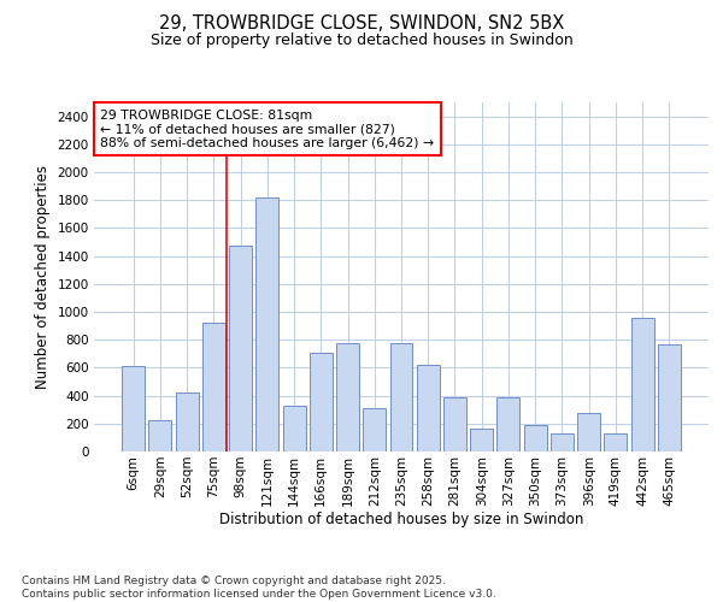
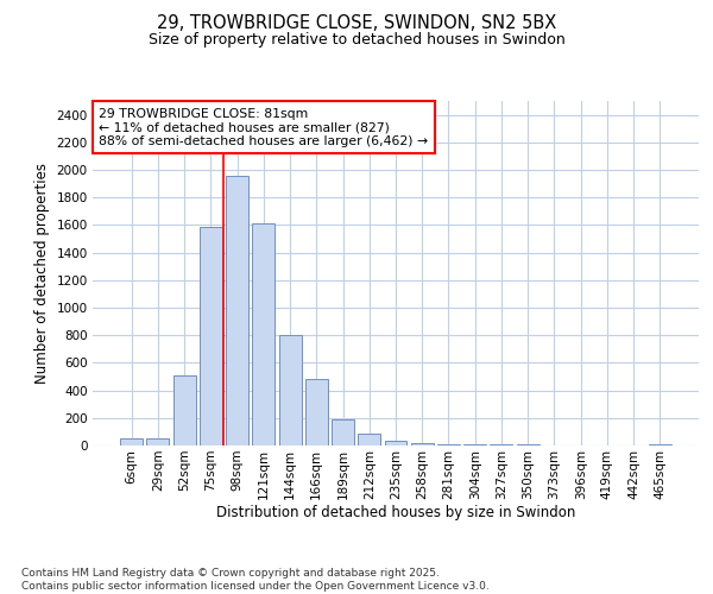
6sqm: 610 -> 50
29sqm: 220 -> 50
52sqm: 420 -> 510
75sqm: 920 -> 1590
98sqm: 1470 -> 1960
121sqm: 1820 -> 1610
144sqm: 330 -> 800
166sqm: 710 -> 480
189sqm: 780 -> 190
212sqm: 310 -> 90
235sqm: 780 -> 40
258sqm: 620 -> 20
281sqm: 390 -> 0
304sqm: 160 -> 0
327sqm: 390 -> 0
350sqm: 190 -> 0
373sqm: 130 -> 0
396sqm: 280 -> 0
419sqm: 130 -> 0
442sqm: 960 -> 0
465sqm: 770 -> 10
